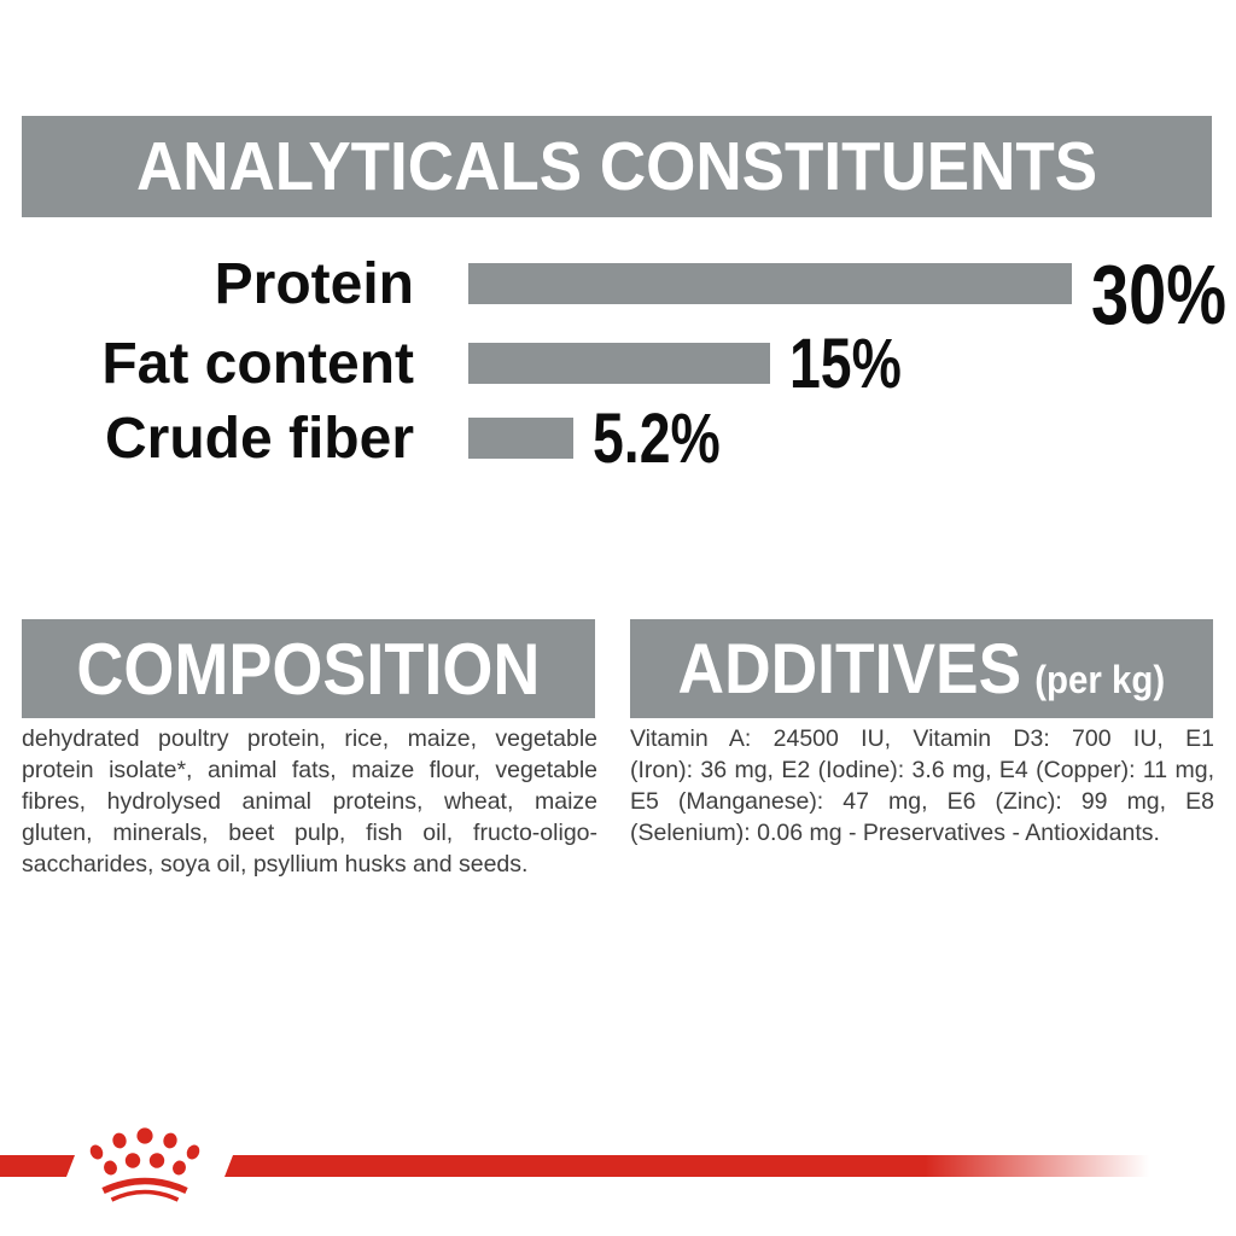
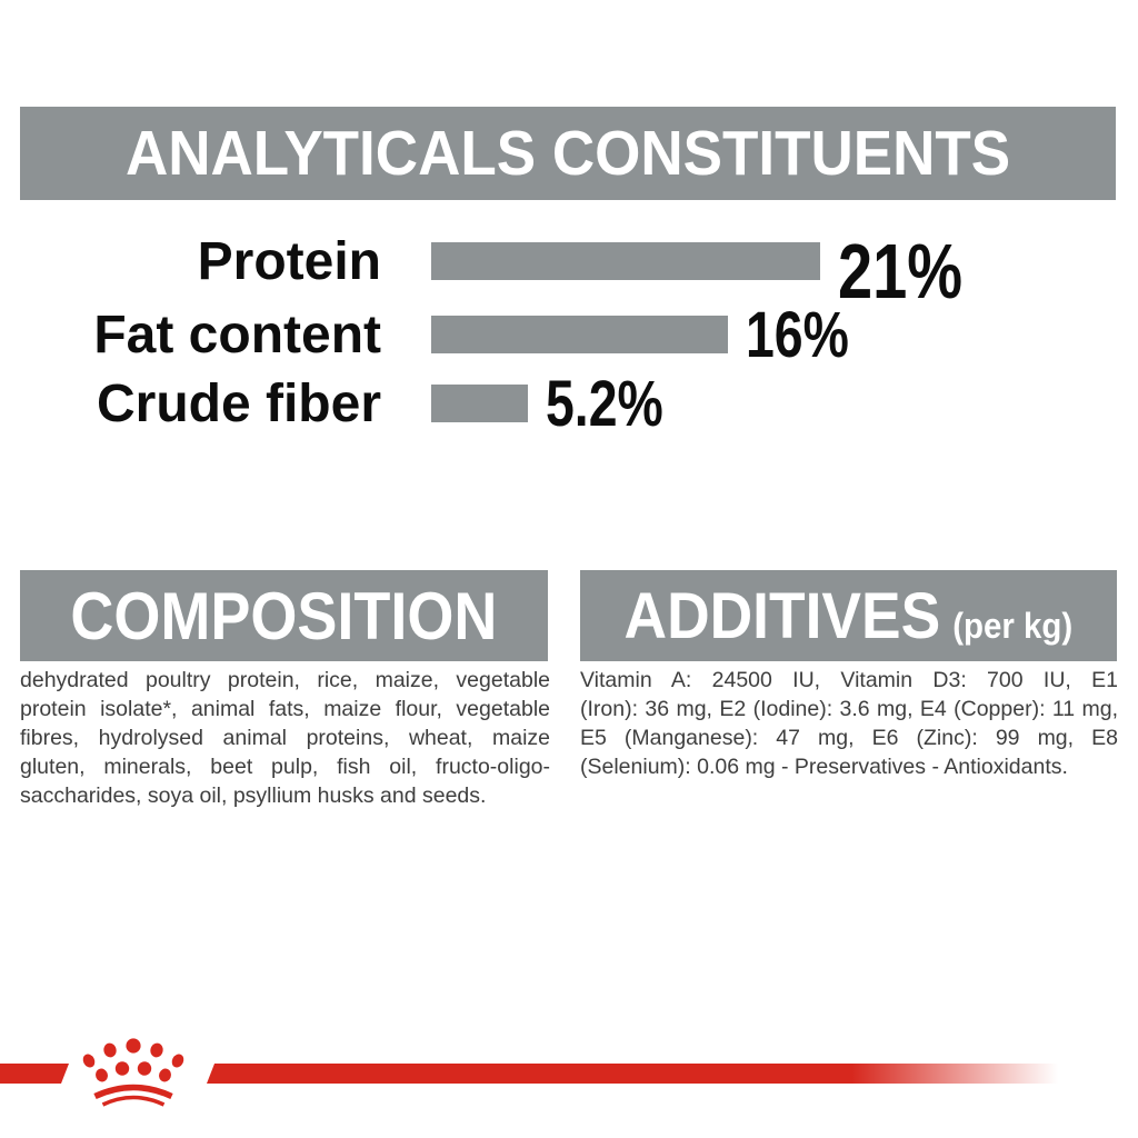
Protein: 30% -> 21%
Fat content: 15% -> 16%
